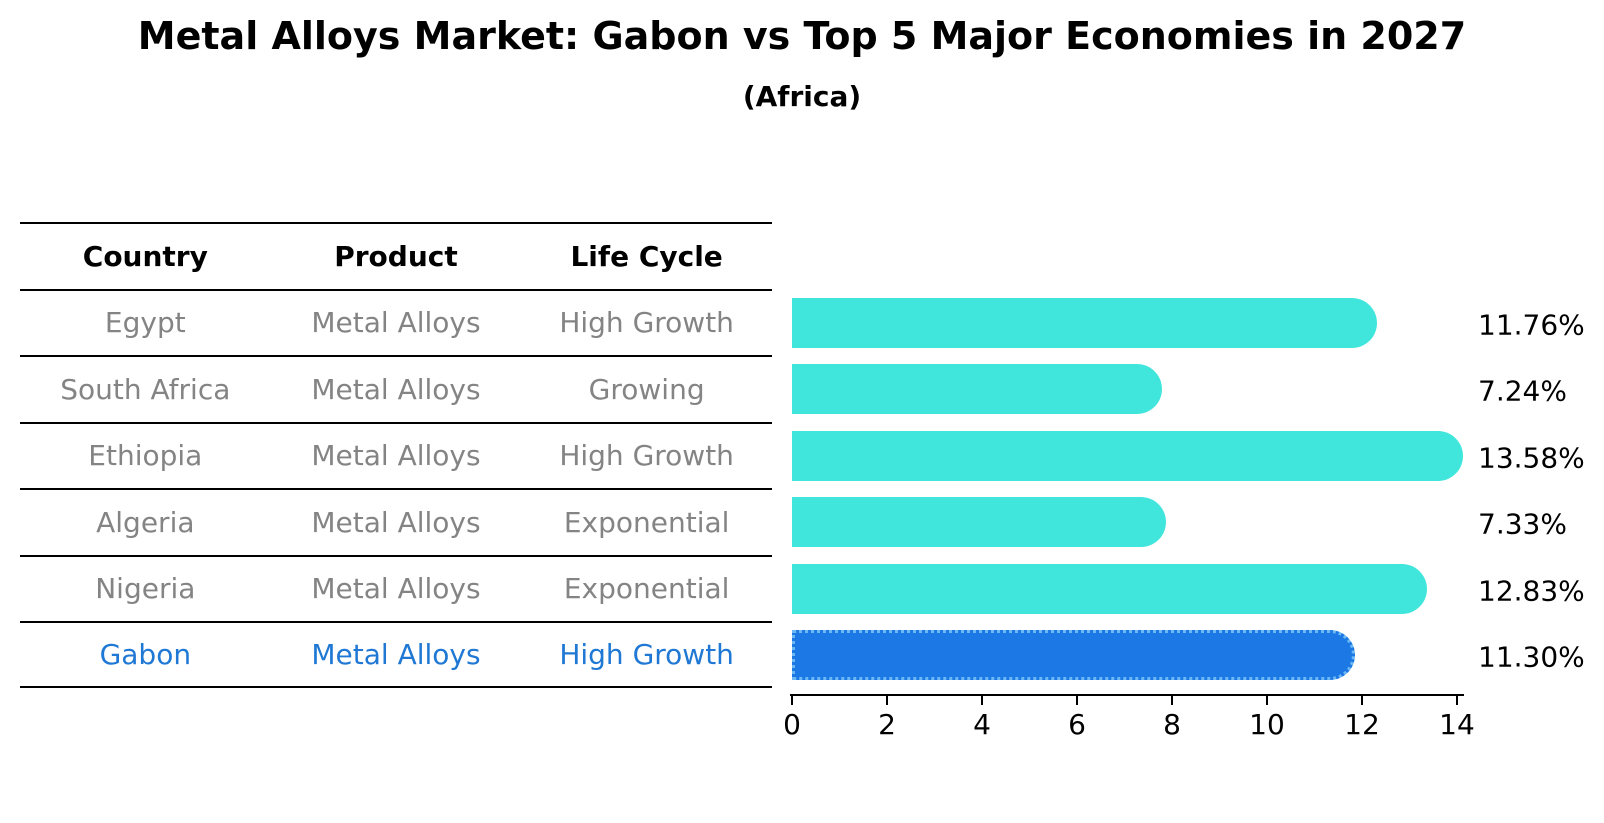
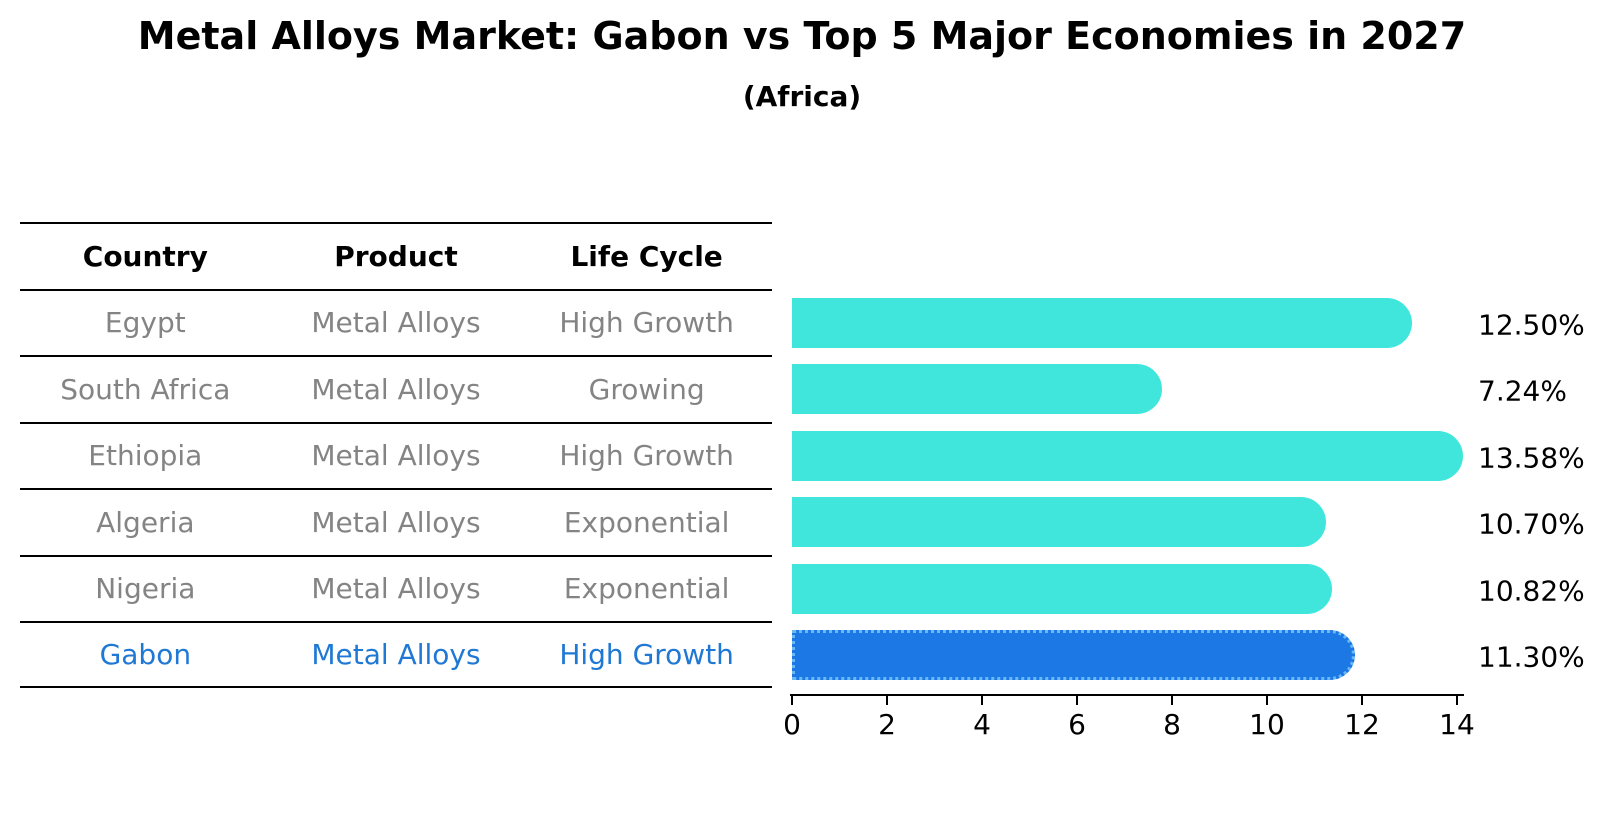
Egypt: 11.76% -> 12.50%
Algeria: 7.33% -> 10.70%
Nigeria: 12.83% -> 10.82%
